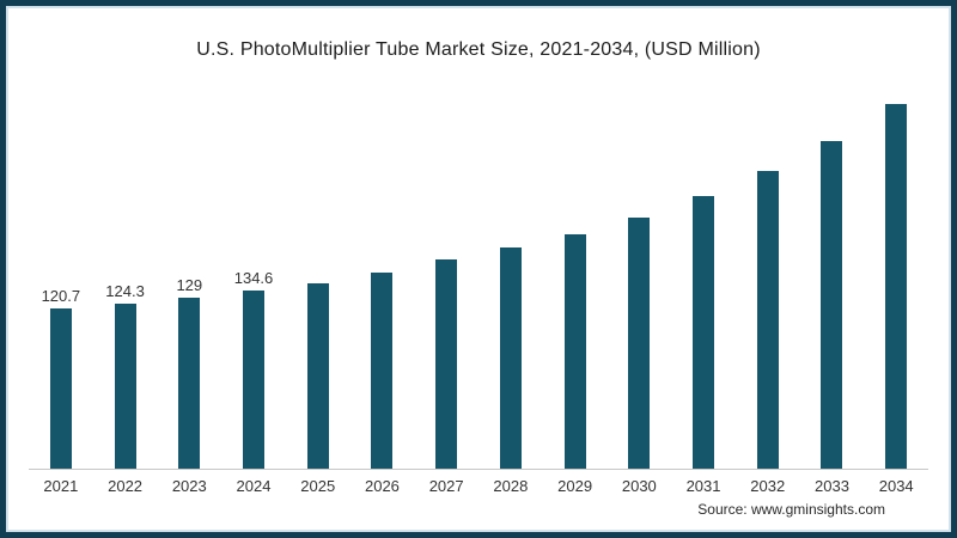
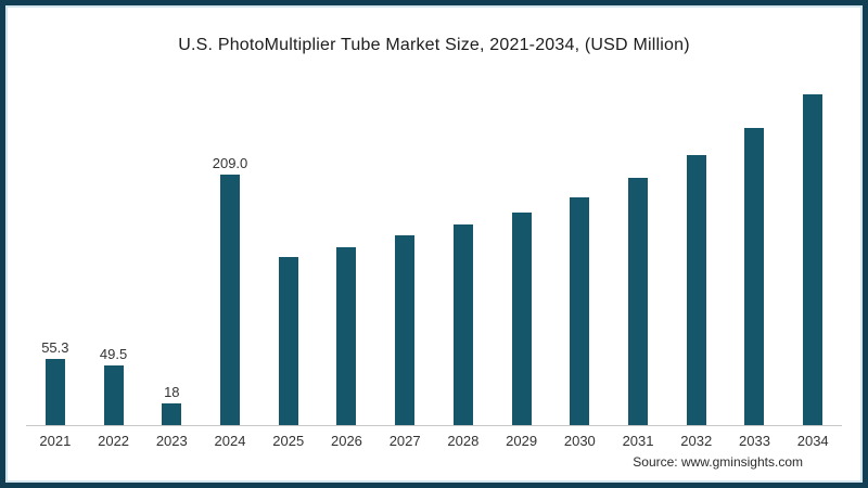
2021: 120.7 -> 55.3
2022: 124.3 -> 49.5
2023: 129 -> 18
2024: 134.6 -> 209.0
